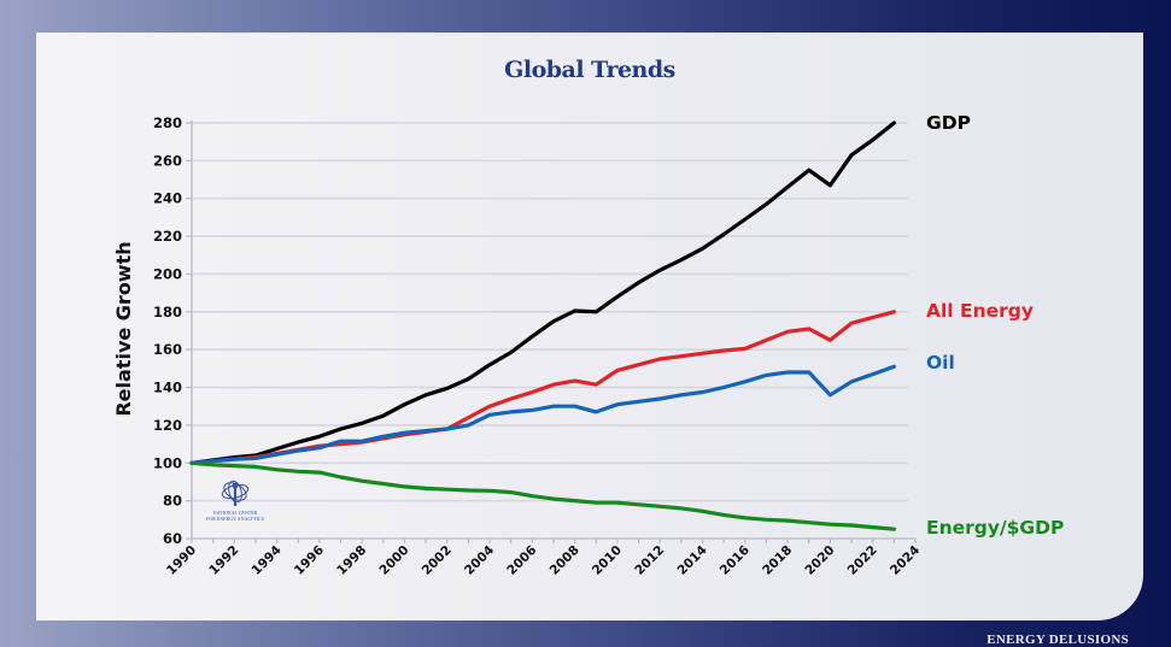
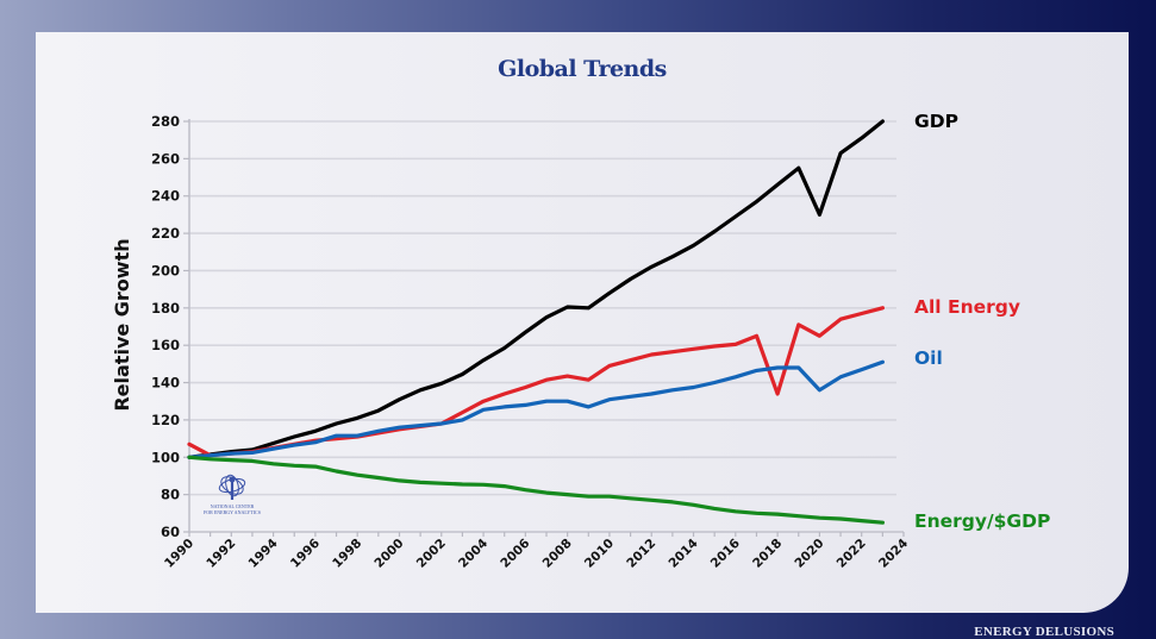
All Energy/1990: 100 -> 107
All Energy/2018: 170 -> 134
GDP/2020: 247 -> 230
